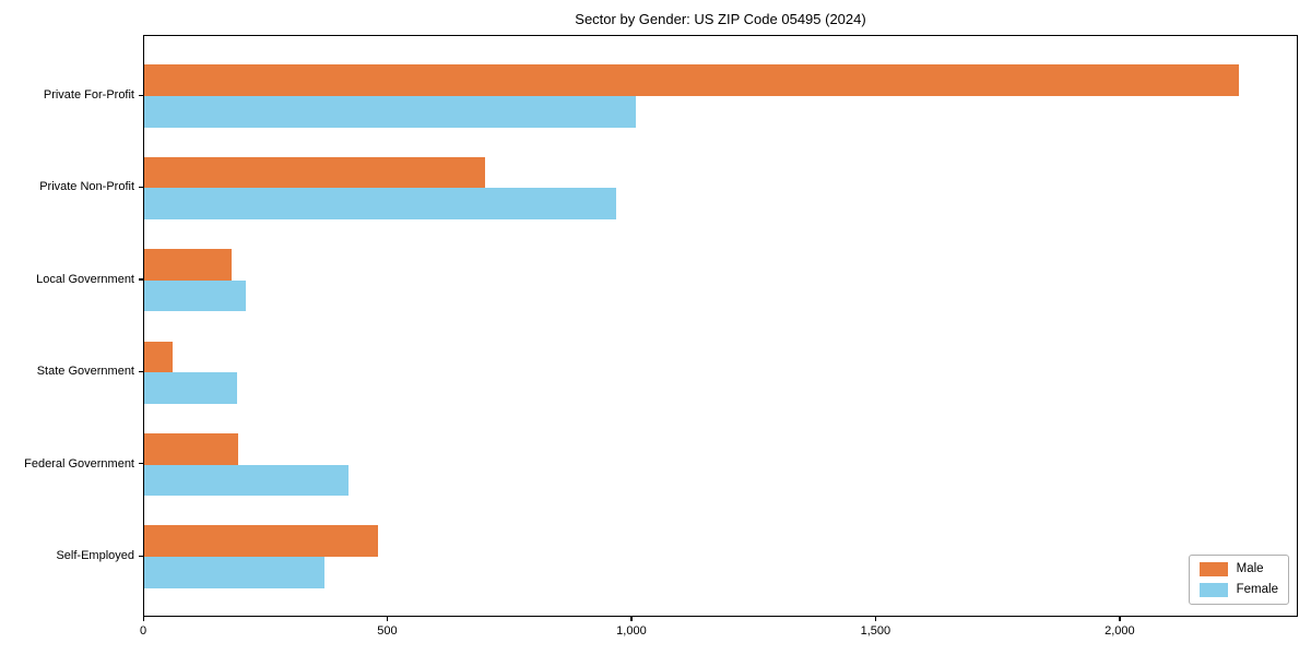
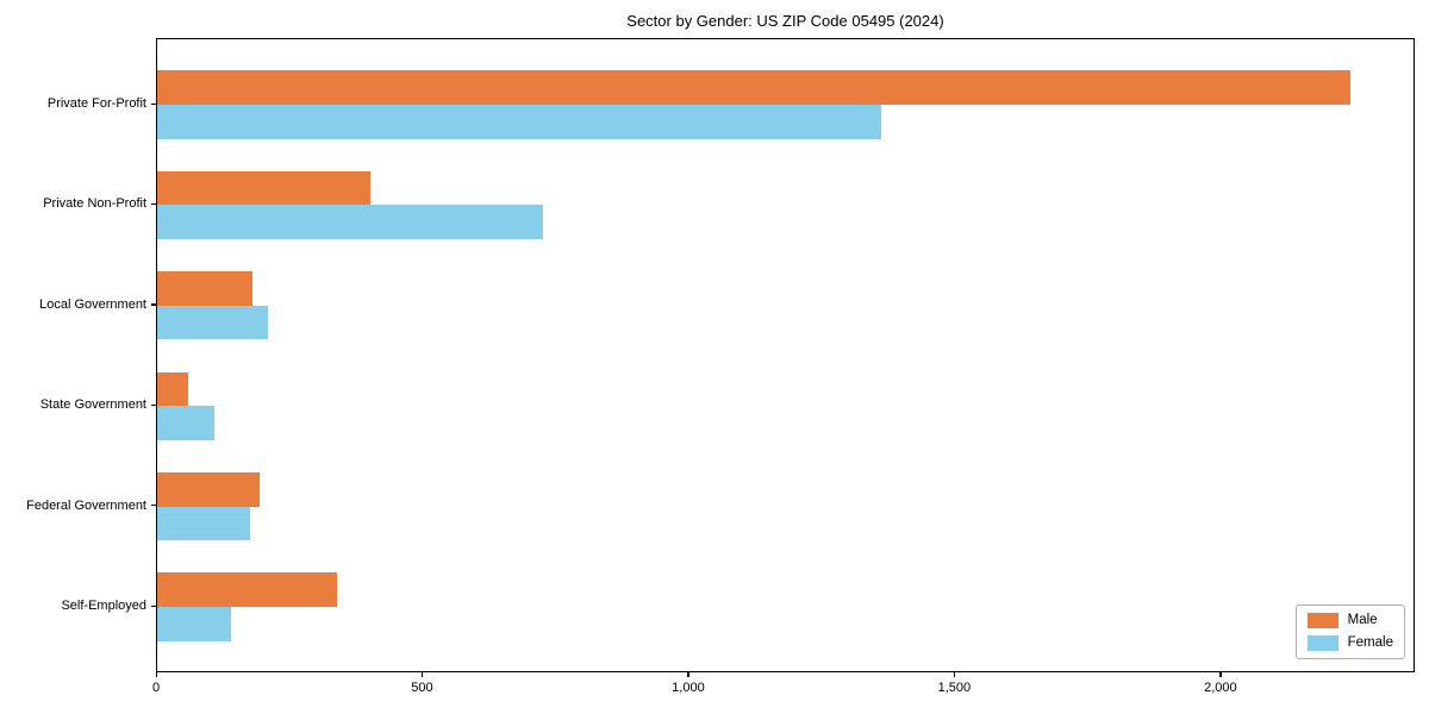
Female/Private For-Profit: 1010 -> 1360
Male/Private Non-Profit: 700 -> 400
Female/Private Non-Profit: 970 -> 730
Female/State Government: 190 -> 110
Female/Federal Government: 420 -> 170
Male/Self-Employed: 480 -> 340
Female/Self-Employed: 370 -> 140
